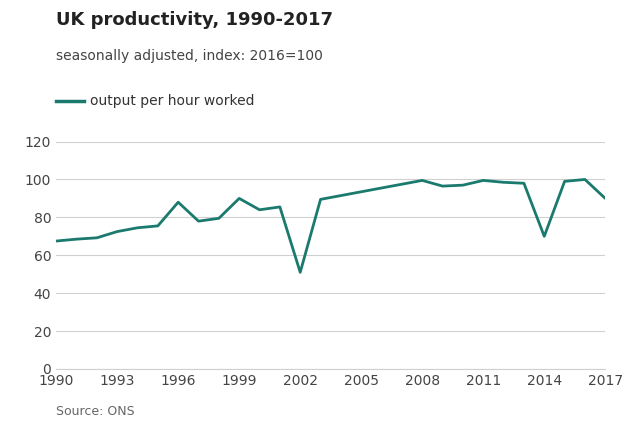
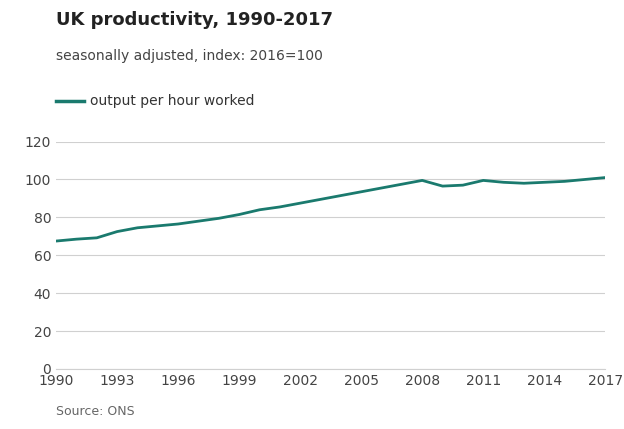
1996: 88 -> 76
1999: 90 -> 82
2002: 51 -> 88
2014: 70 -> 98
2017: 90 -> 101
